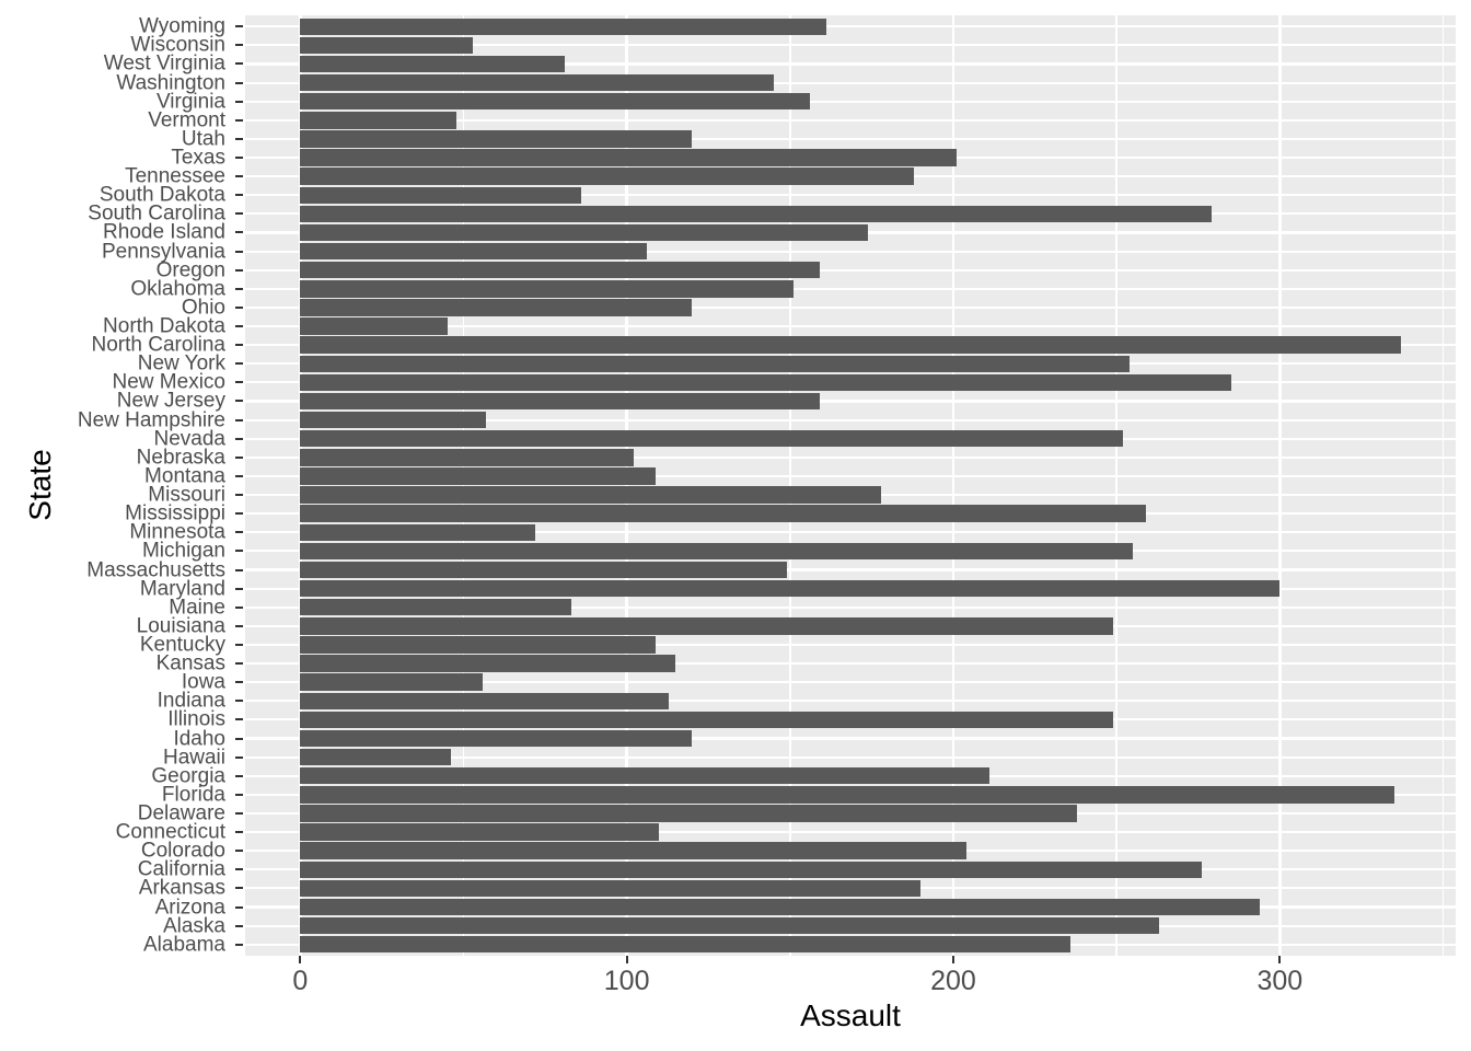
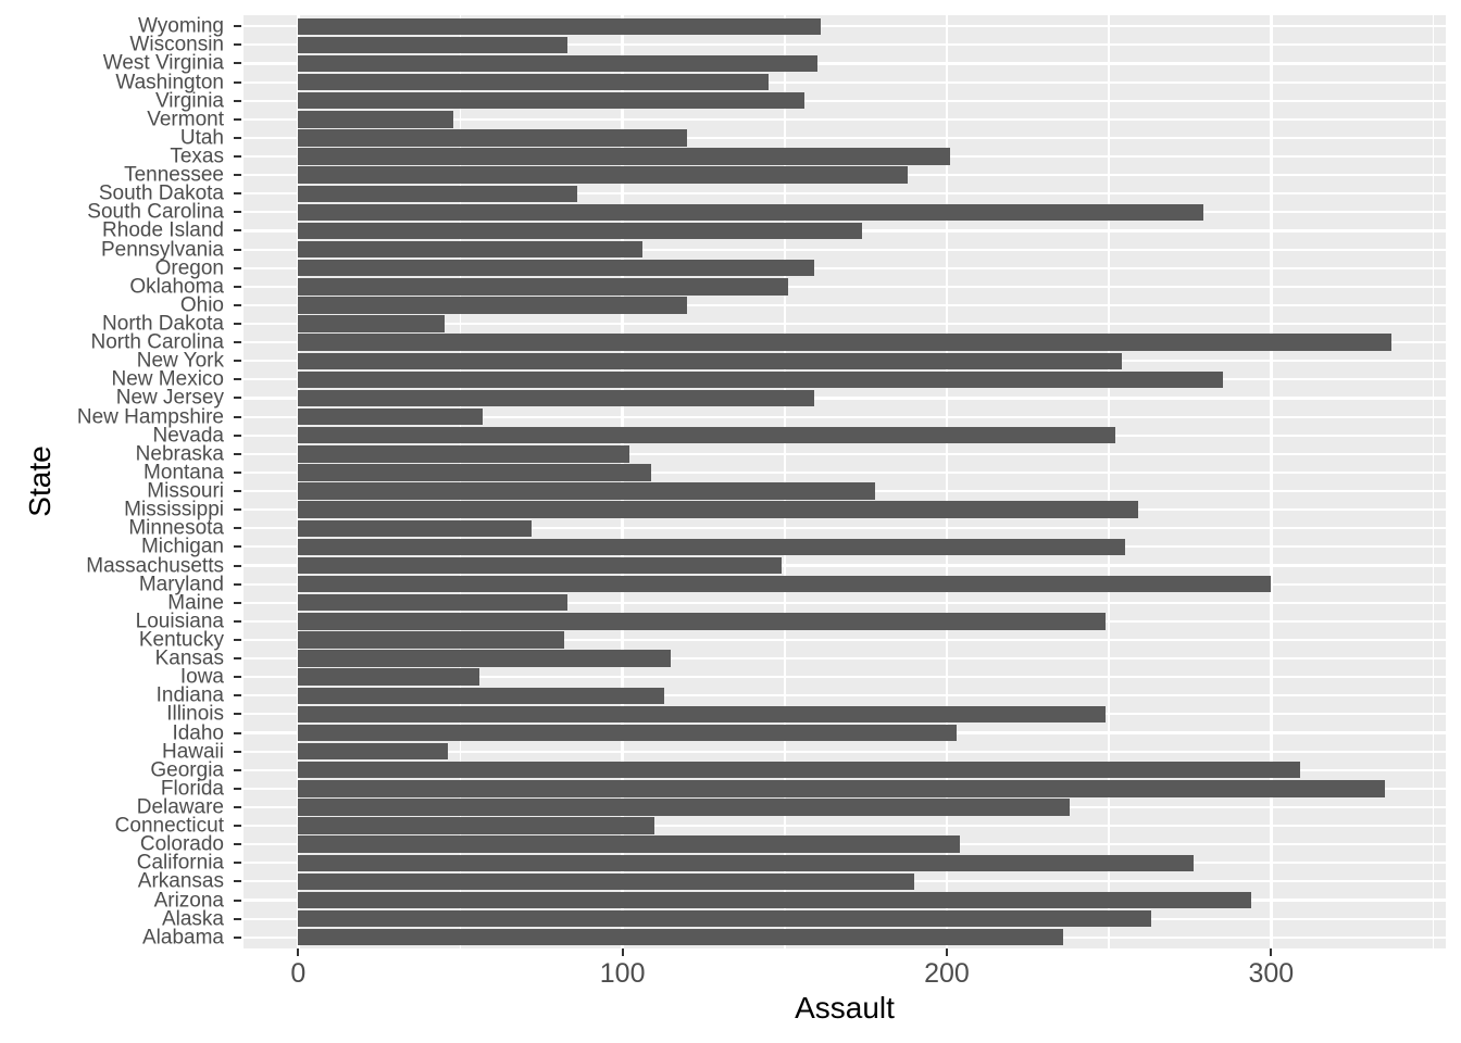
Georgia: 211 -> 309
Idaho: 120 -> 203
Kentucky: 109 -> 82
West Virginia: 81 -> 160
Wisconsin: 53 -> 83
